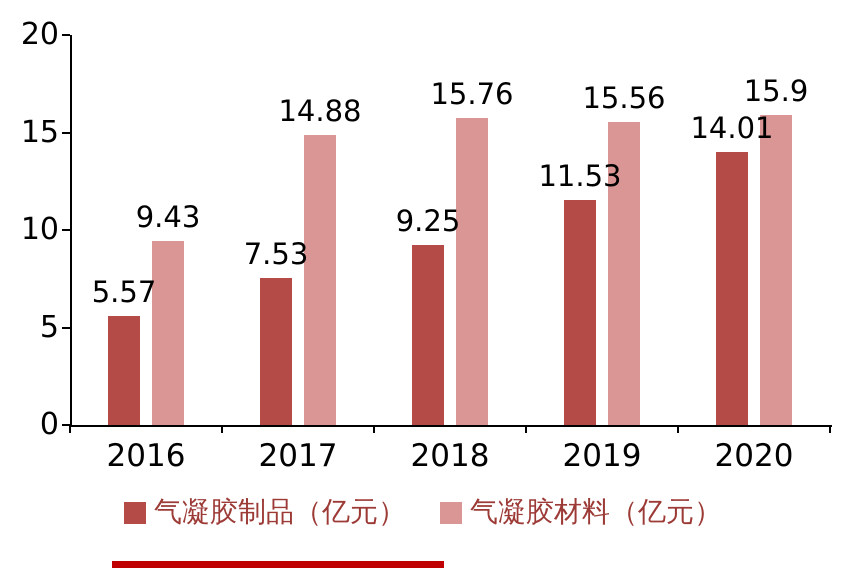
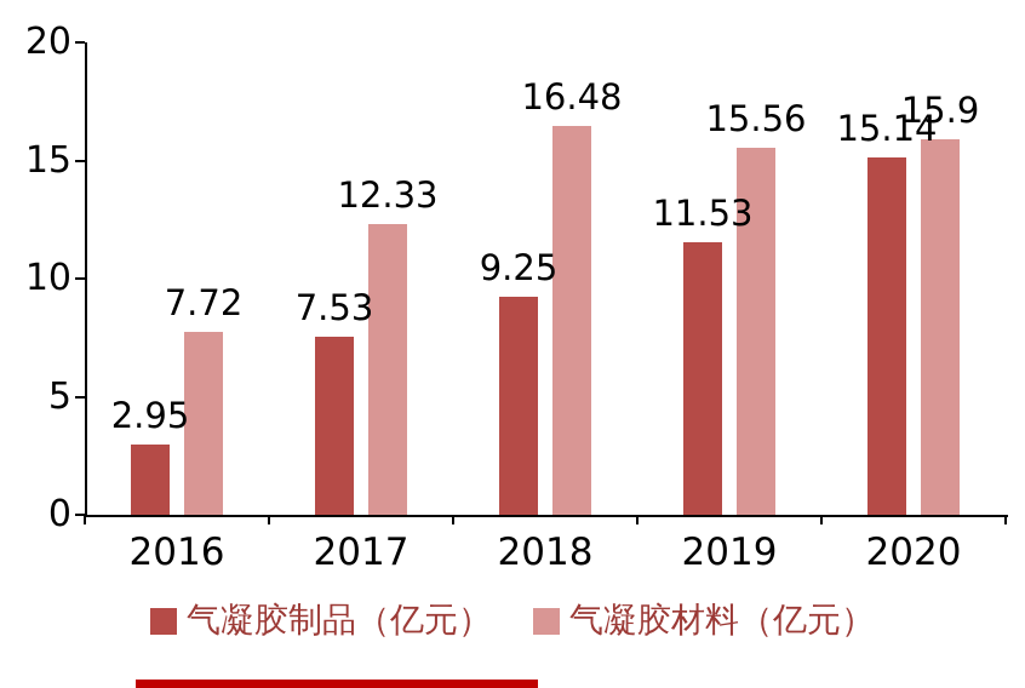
气凝胶制品（亿元）/2016: 5.57 -> 2.95
气凝胶材料（亿元）/2016: 9.43 -> 7.72
气凝胶材料（亿元）/2017: 14.88 -> 12.33
气凝胶材料（亿元）/2018: 15.76 -> 16.48
气凝胶制品（亿元）/2020: 14.01 -> 15.14
